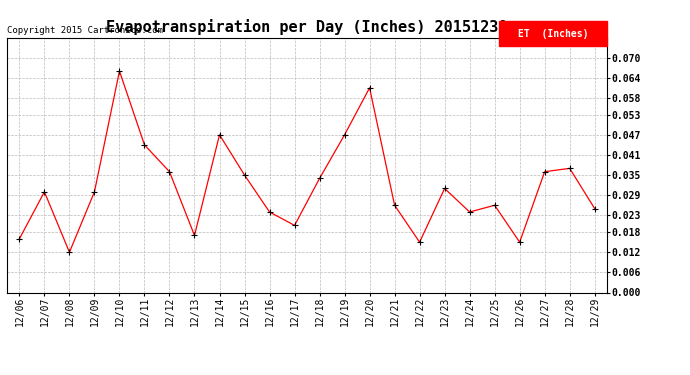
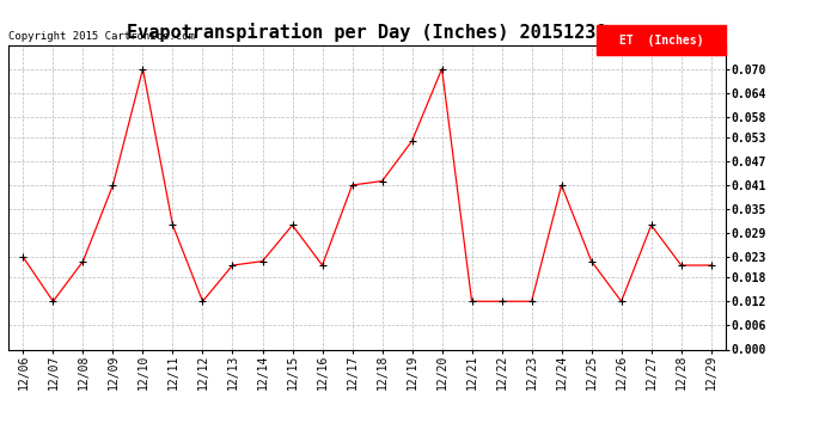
12/06: 0.016 -> 0.023
12/07: 0.030 -> 0.012
12/08: 0.012 -> 0.022
12/09: 0.030 -> 0.041
12/10: 0.066 -> 0.070
12/11: 0.044 -> 0.031
12/12: 0.036 -> 0.012
12/13: 0.017 -> 0.021
12/14: 0.047 -> 0.022
12/15: 0.035 -> 0.031
12/16: 0.024 -> 0.021
12/17: 0.020 -> 0.041
12/18: 0.034 -> 0.042
12/19: 0.047 -> 0.052
12/20: 0.061 -> 0.070
12/21: 0.026 -> 0.012
12/22: 0.015 -> 0.012
12/23: 0.031 -> 0.012
12/24: 0.024 -> 0.041
12/25: 0.026 -> 0.022
12/26: 0.015 -> 0.012
12/27: 0.036 -> 0.031
12/28: 0.037 -> 0.021
12/29: 0.025 -> 0.021
